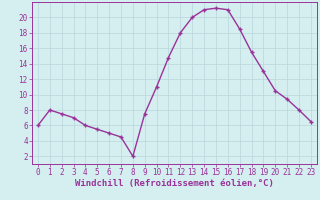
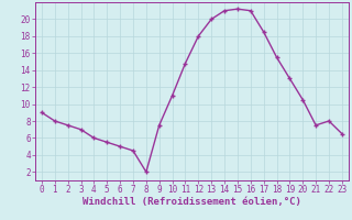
0: 6.0 -> 9.0
21: 9.4 -> 7.5
